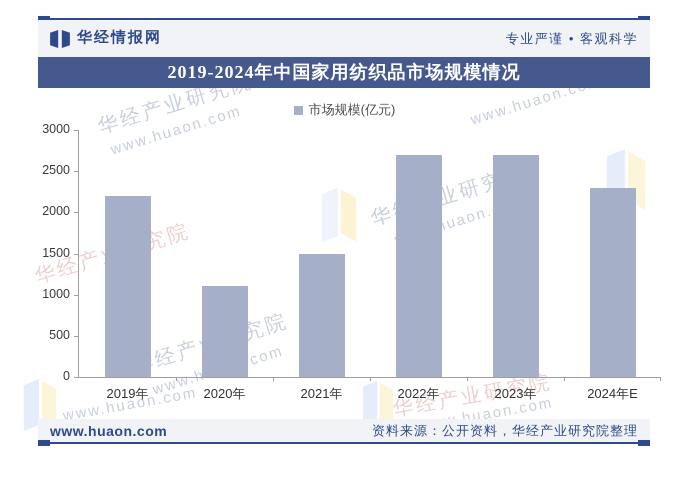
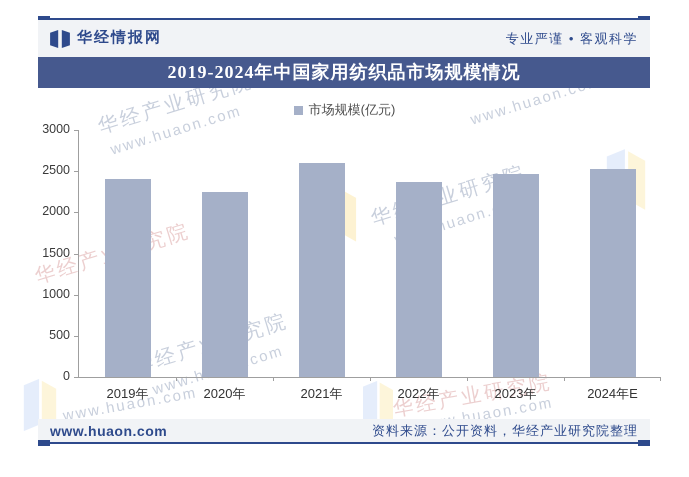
2019年: 2200 -> 2400
2020年: 1100 -> 2200
2021年: 1500 -> 2600
2022年: 2700 -> 2400
2023年: 2700 -> 2500
2024年E: 2300 -> 2500
